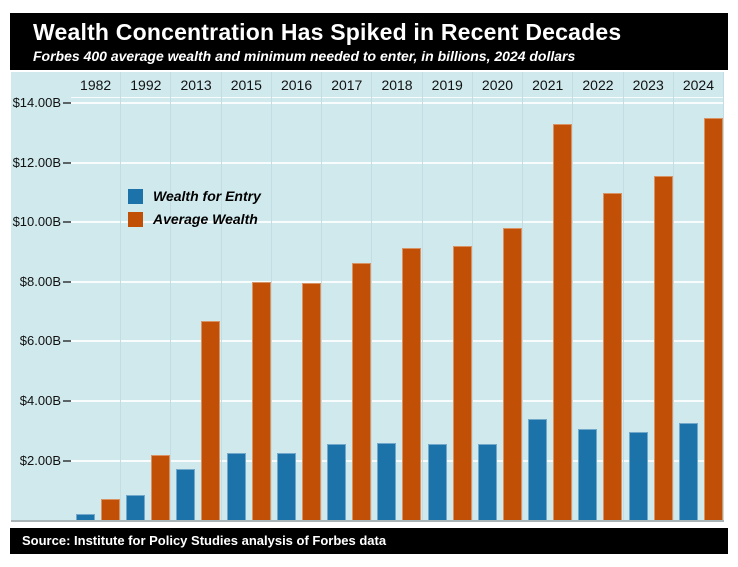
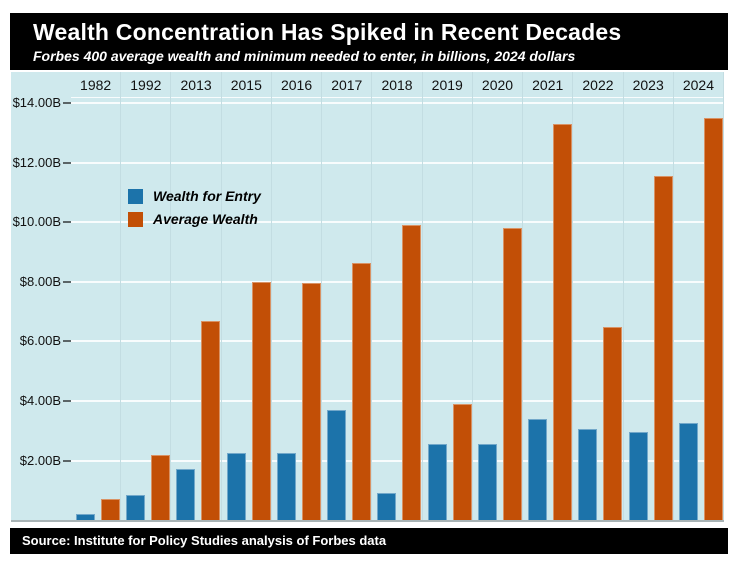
Wealth for Entry/2017: $2.5B -> $3.7B
Wealth for Entry/2018: $2.6B -> $0.9B
Average Wealth/2018: $9.2B -> $9.9B
Average Wealth/2019: $9.2B -> $3.9B
Average Wealth/2022: $11.0B -> $6.5B
